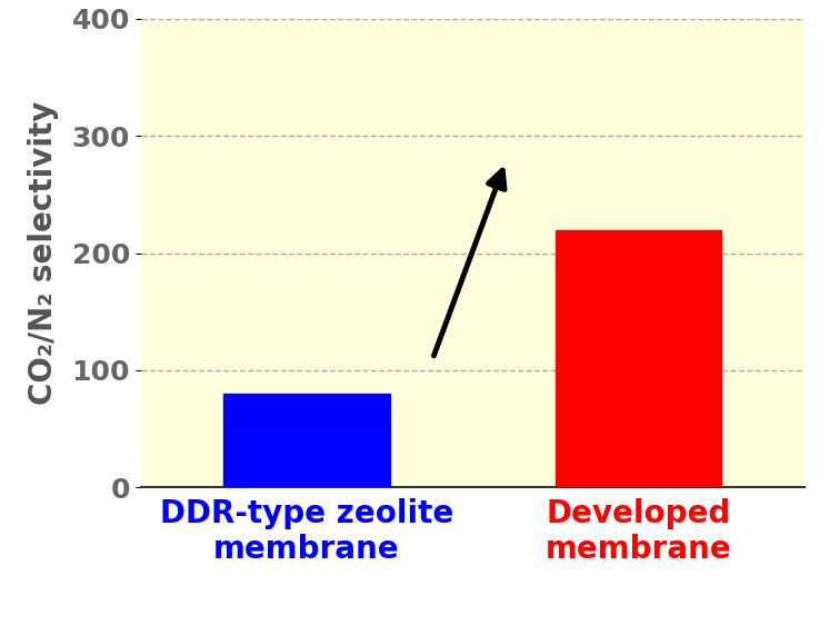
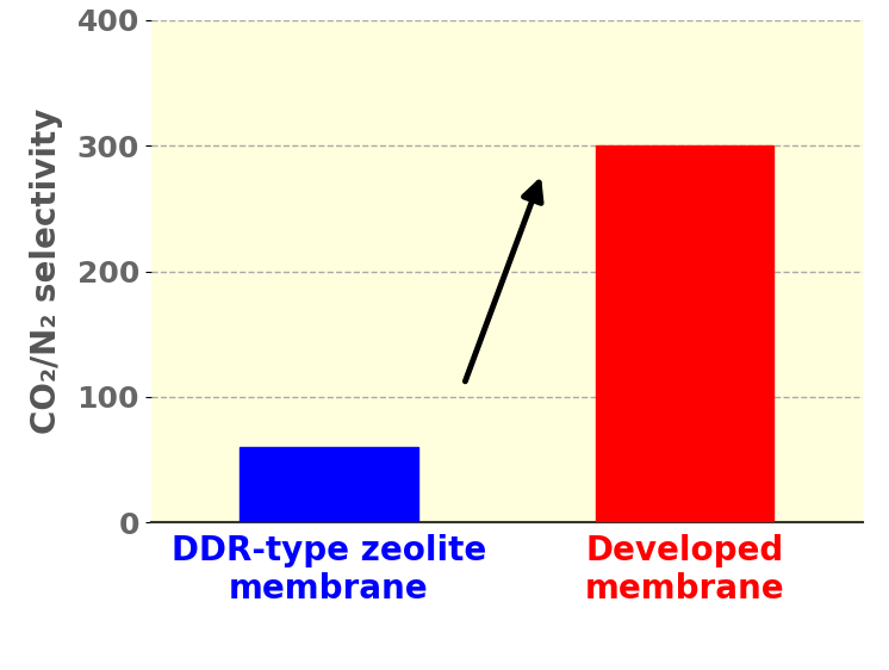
DDR-type zeolite membrane: 80 -> 60
Developed membrane: 220 -> 300
